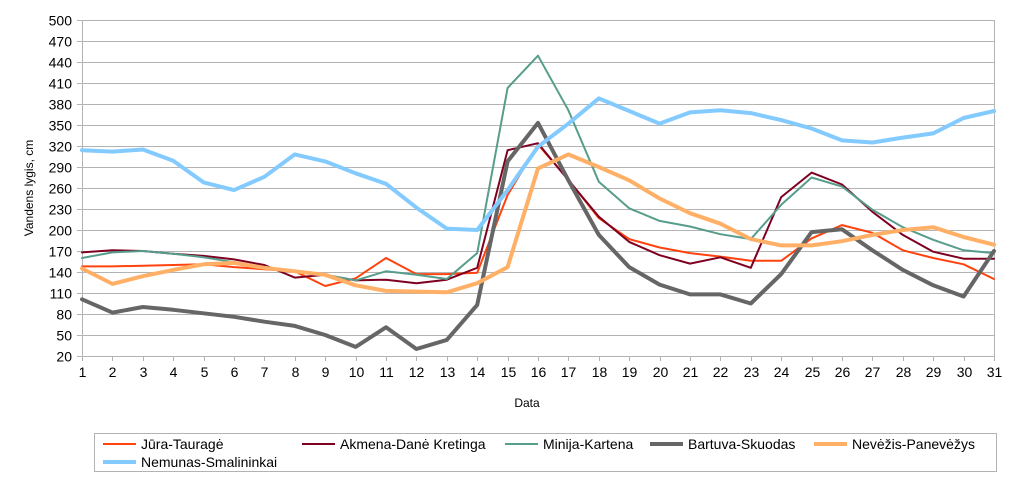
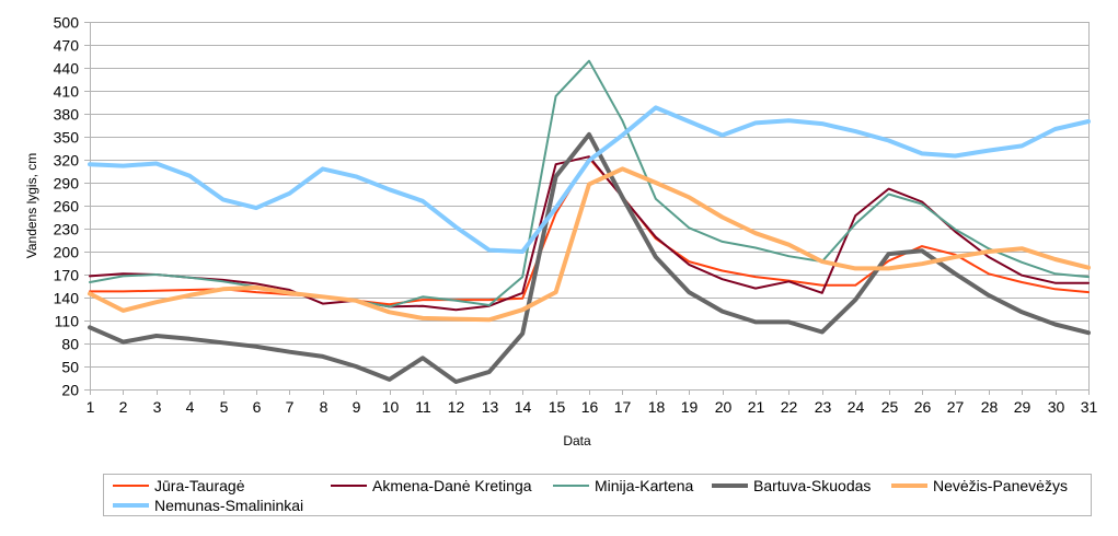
Jūra-Tauragė/9: 120 -> 140
Jūra-Tauragė/11: 160 -> 140
Jūra-Tauragė/31: 130 -> 150
Bartuva-Skuodas/31: 170 -> 90
